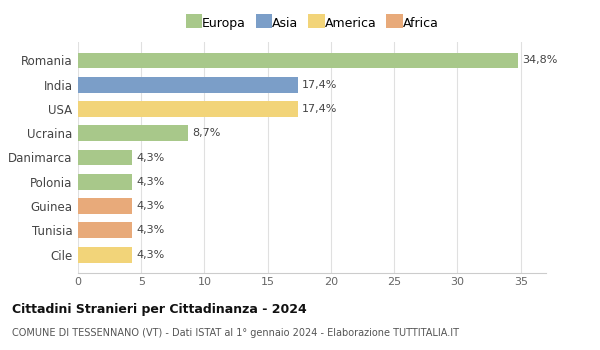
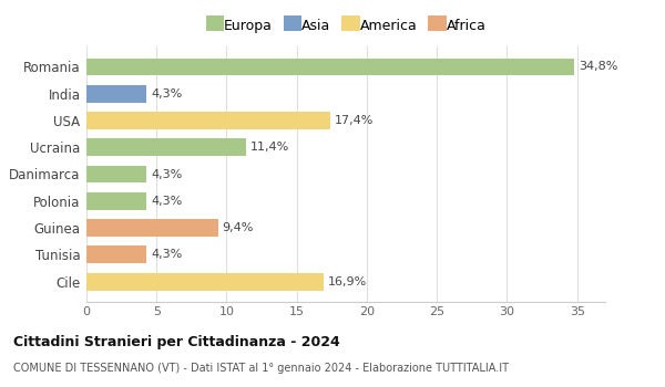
India: 17,4% -> 4,3%
Ucraina: 8,7% -> 11,4%
Guinea: 4,3% -> 9,4%
Cile: 4,3% -> 16,9%
